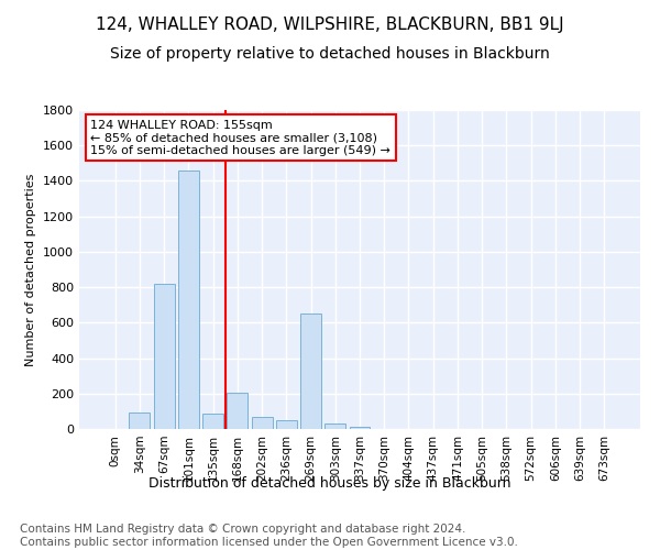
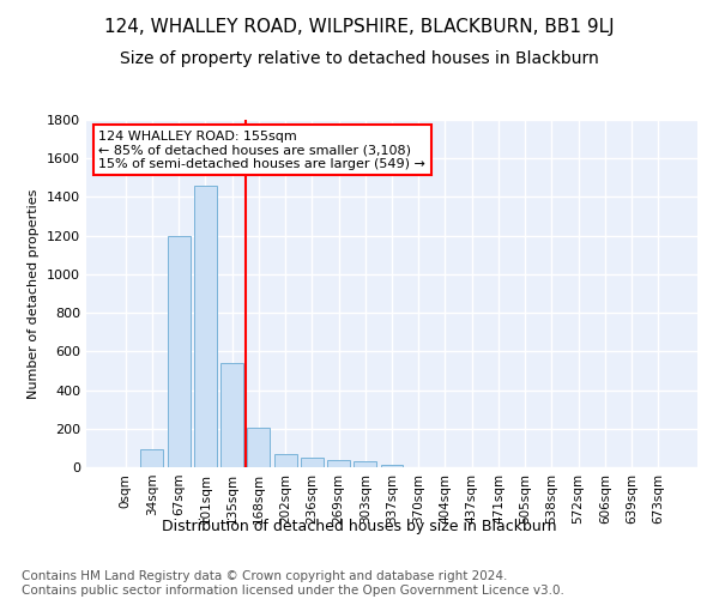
67sqm: 820 -> 1200
135sqm: 90 -> 540
269sqm: 650 -> 40
